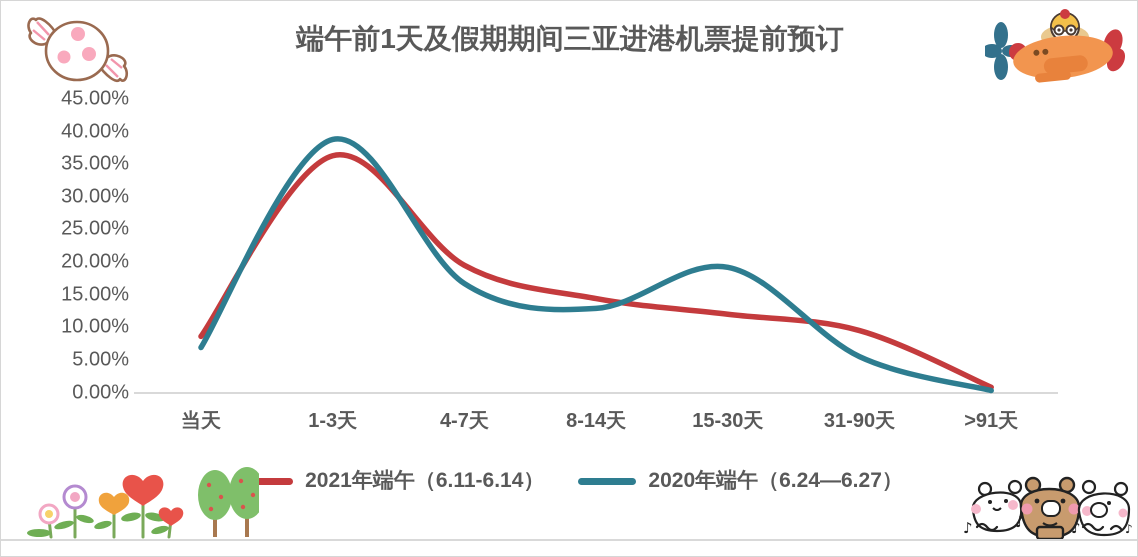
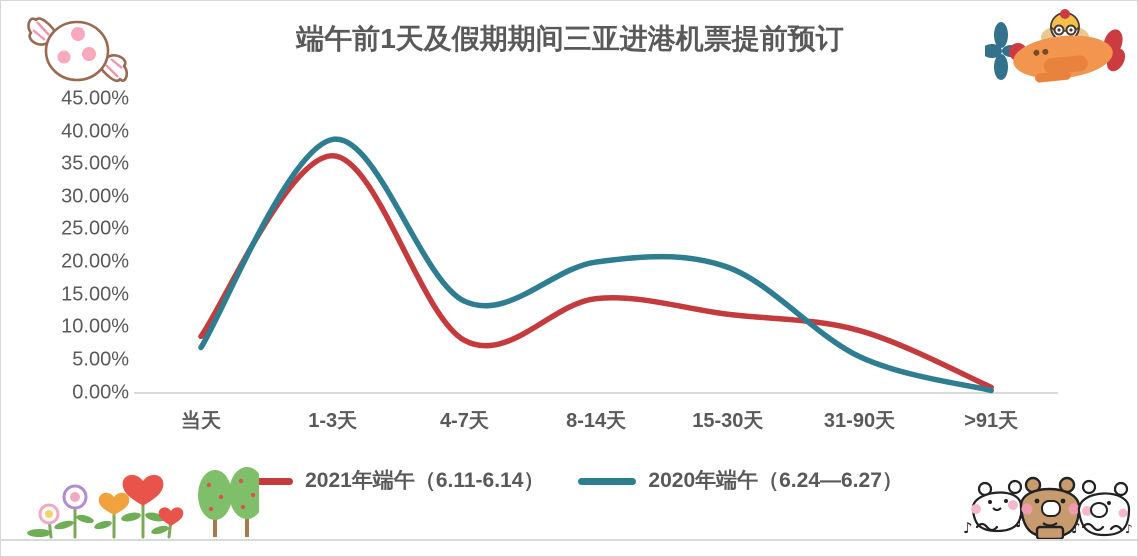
2021年端午（6.11-6.14）/4-7天: 20% -> 8%
2020年端午（6.24—6.27）/4-7天: 17% -> 14%
2020年端午（6.24—6.27）/8-14天: 13% -> 20%
